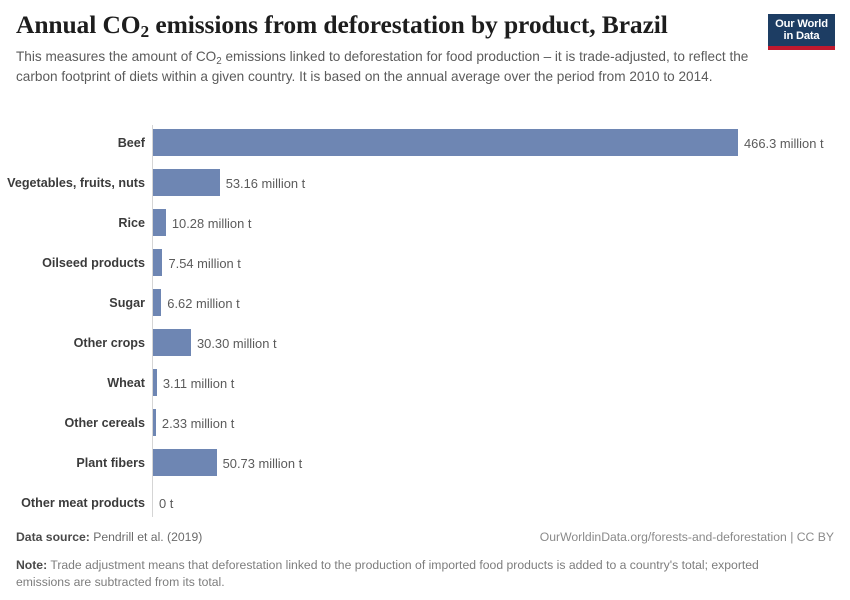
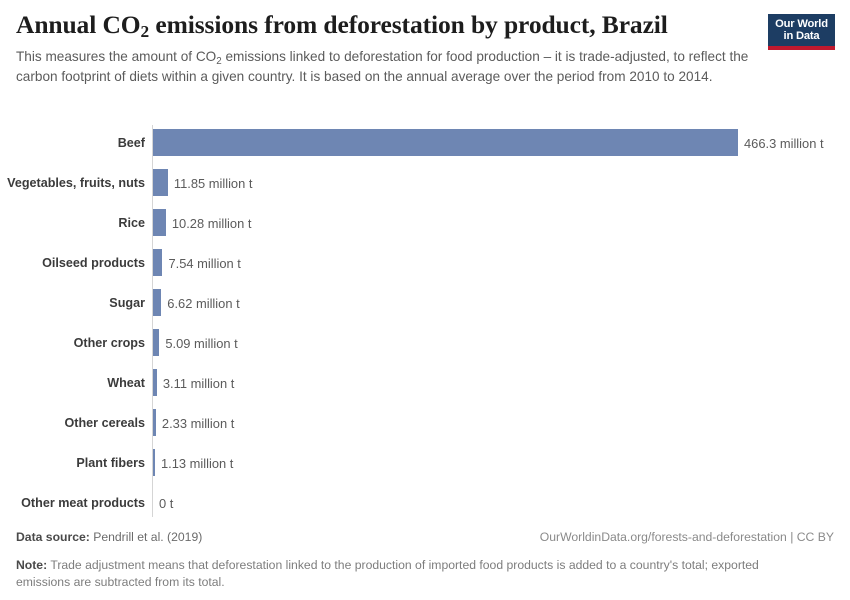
Vegetables, fruits, nuts: 53.16 -> 11.85
Other crops: 30.30 -> 5.09
Plant fibers: 50.73 -> 1.13
